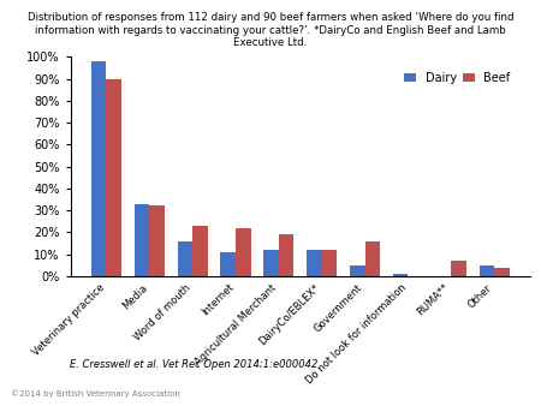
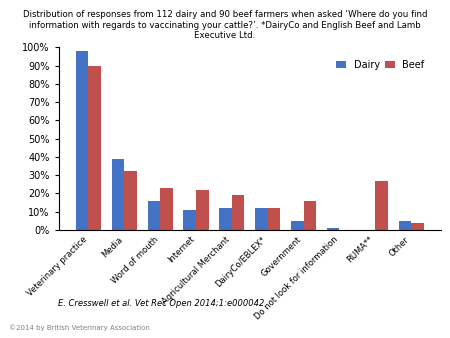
Dairy/Media: 33% -> 39%
Beef/RUMA**: 7% -> 27%
